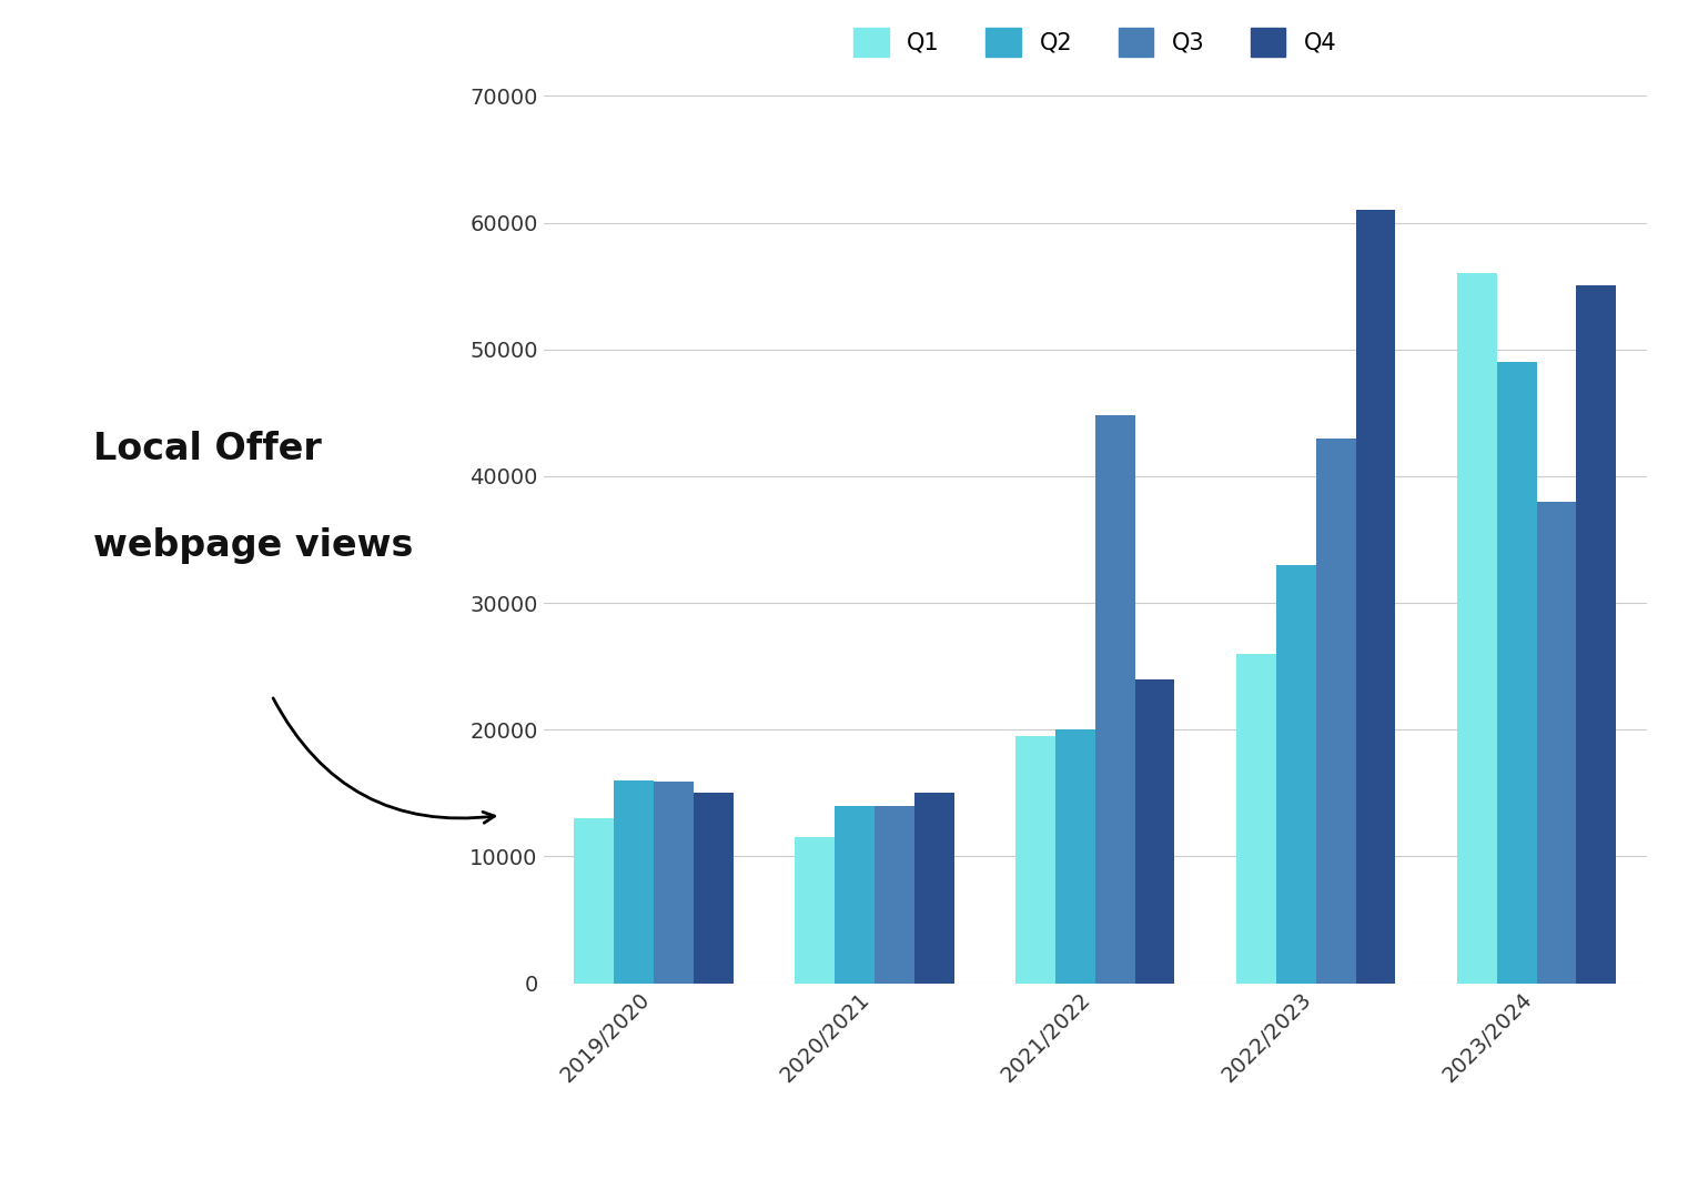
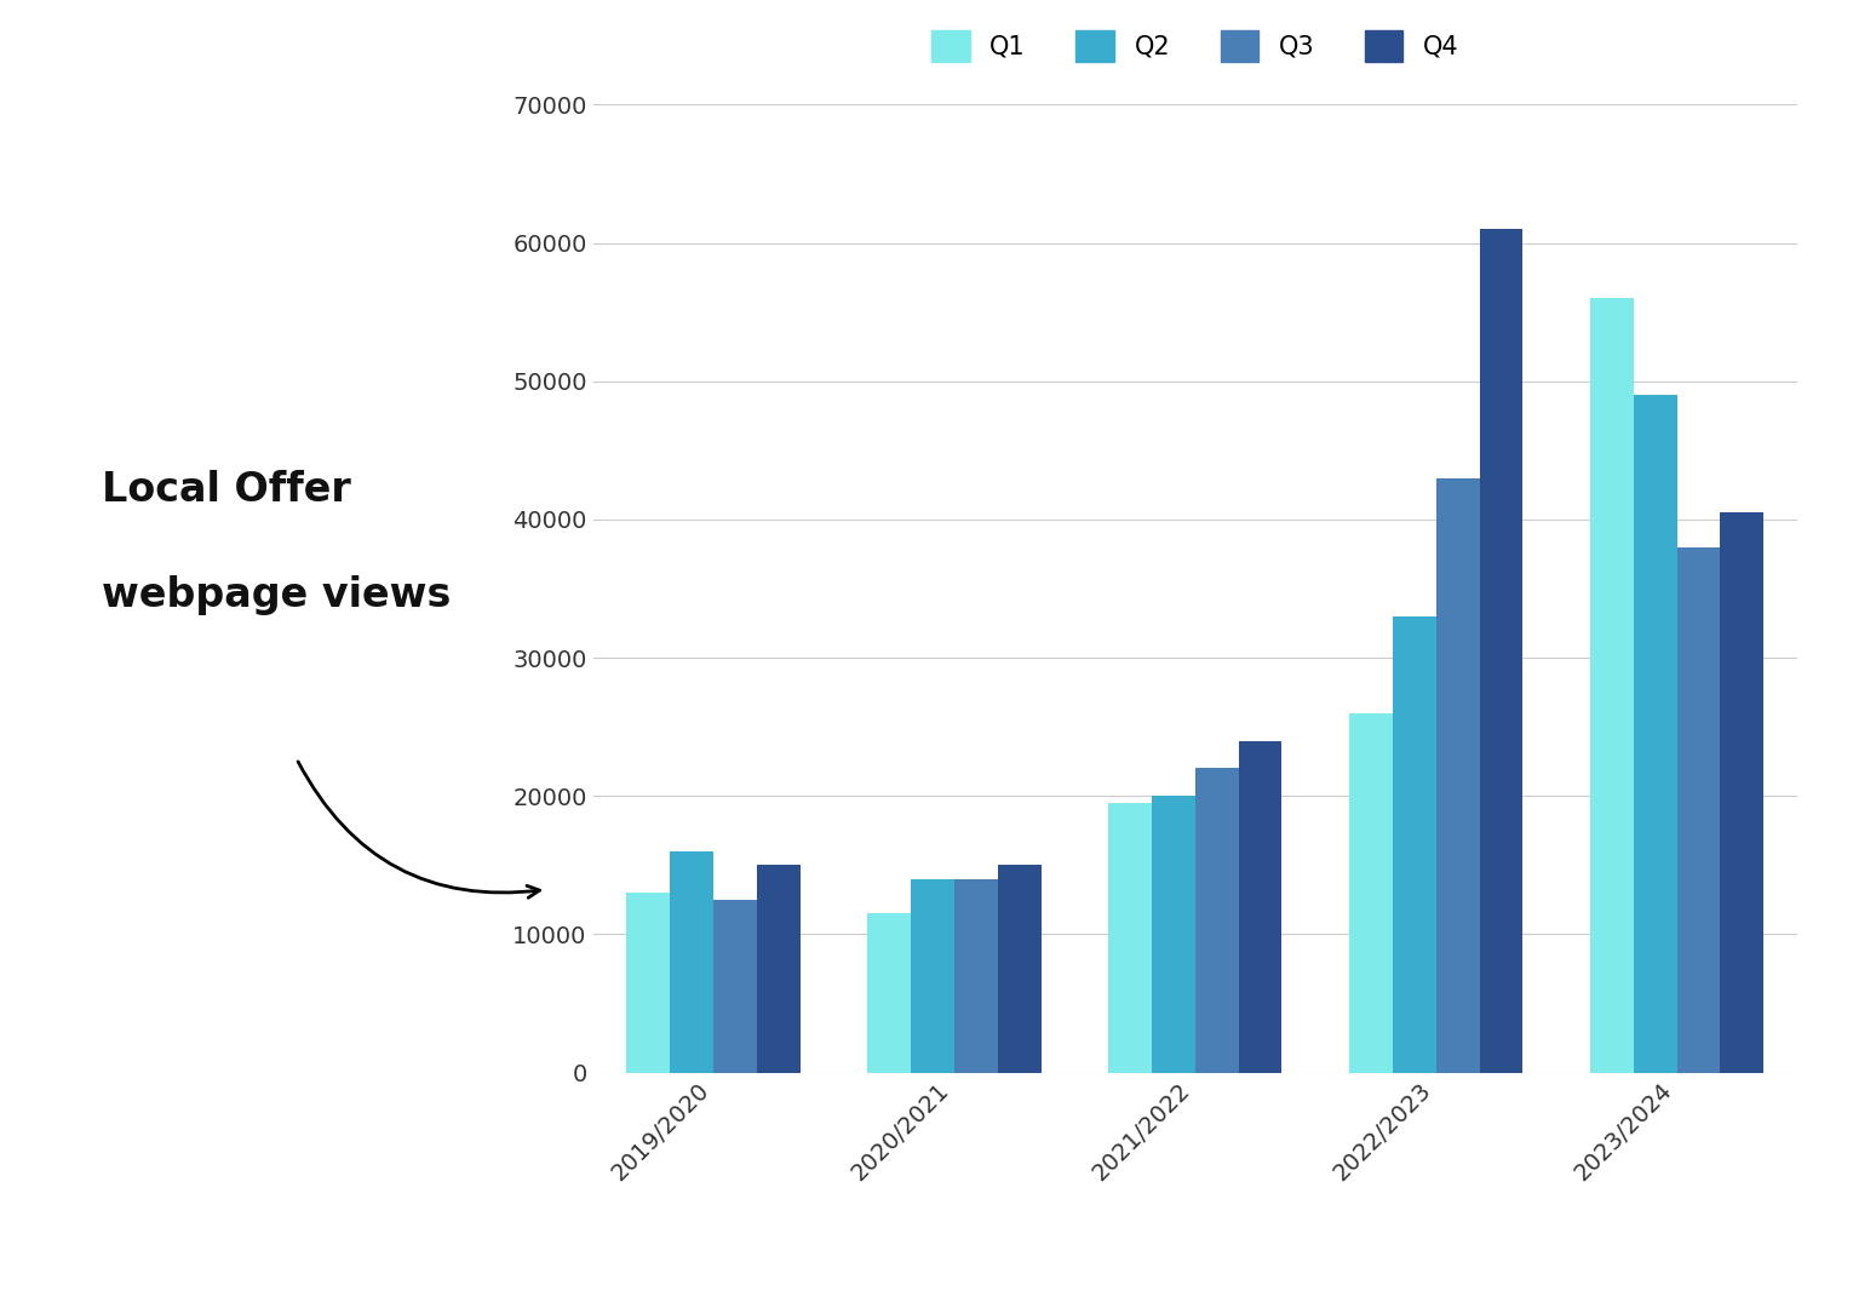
Q3/2019/2020: 15900 -> 12500
Q3/2021/2022: 44800 -> 22000
Q4/2023/2024: 55100 -> 40500
